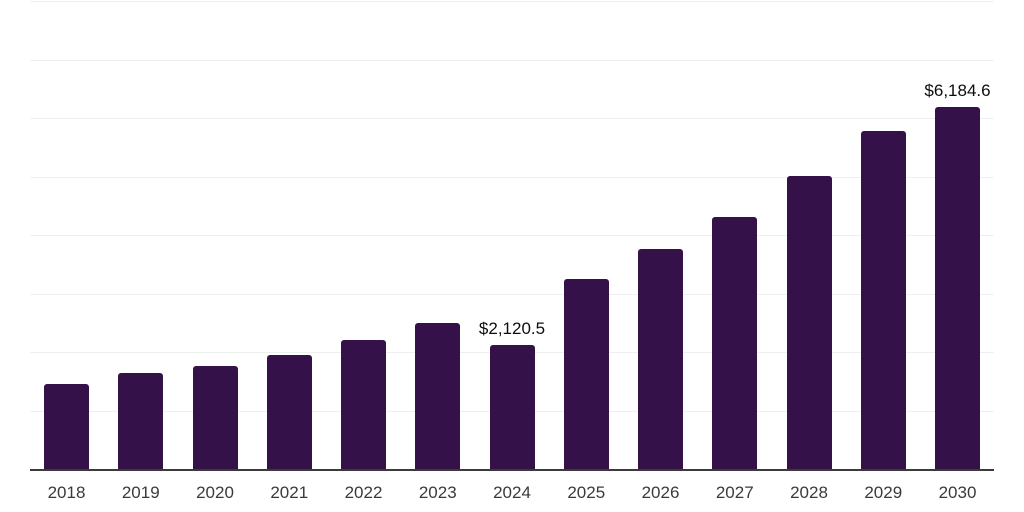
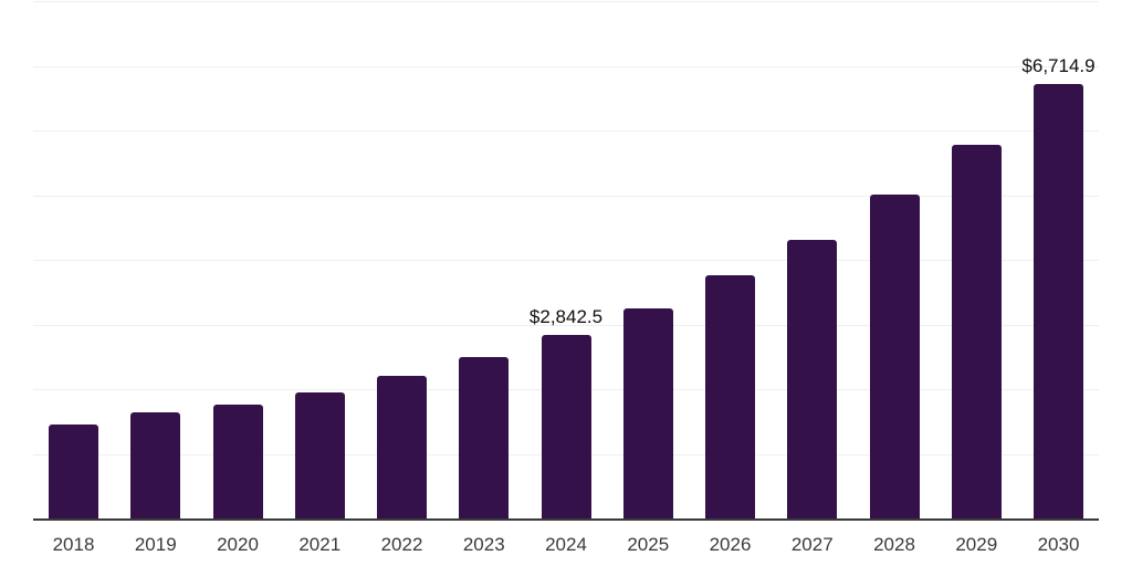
2024: $2,120.5 -> $2,842.5
2030: $6,184.6 -> $6,714.9
